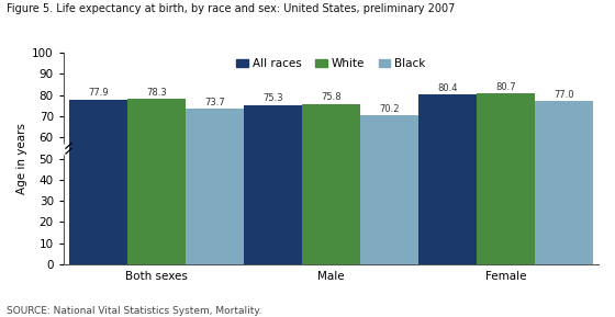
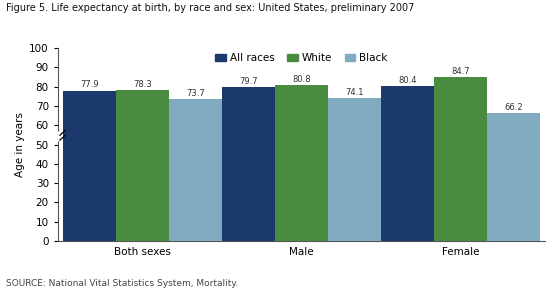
All races/Male: 75.3 -> 79.7
White/Male: 75.8 -> 80.8
Black/Male: 70.2 -> 74.1
White/Female: 80.7 -> 84.7
Black/Female: 77.0 -> 66.2
